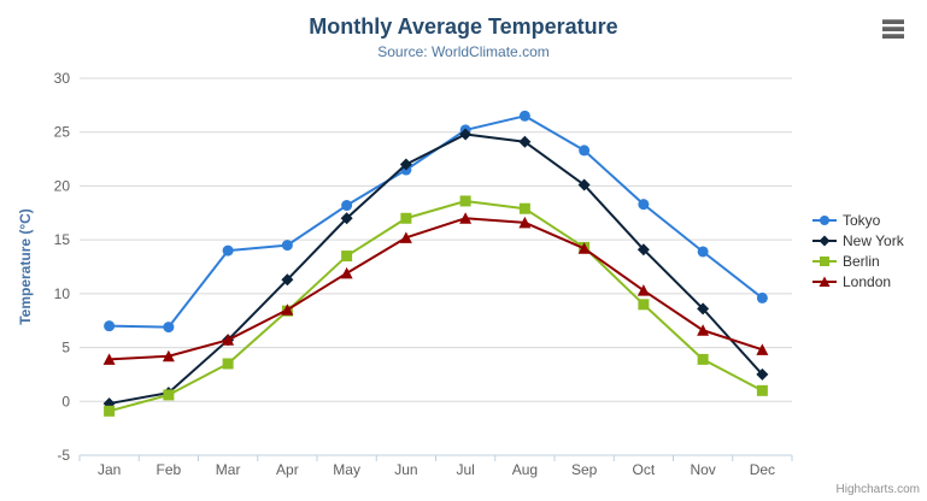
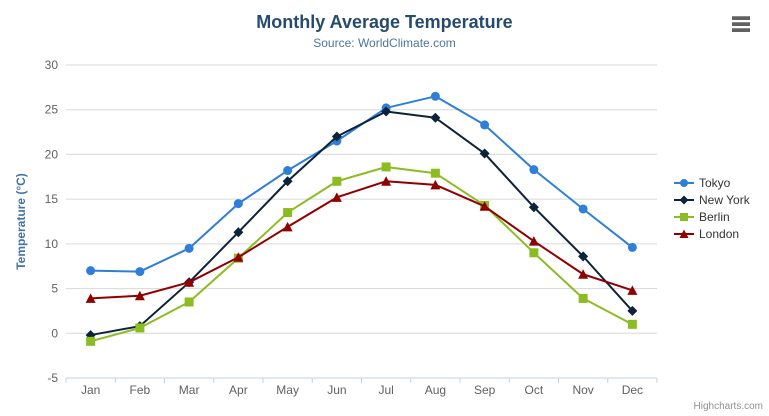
Tokyo/Mar: 14 -> 10
